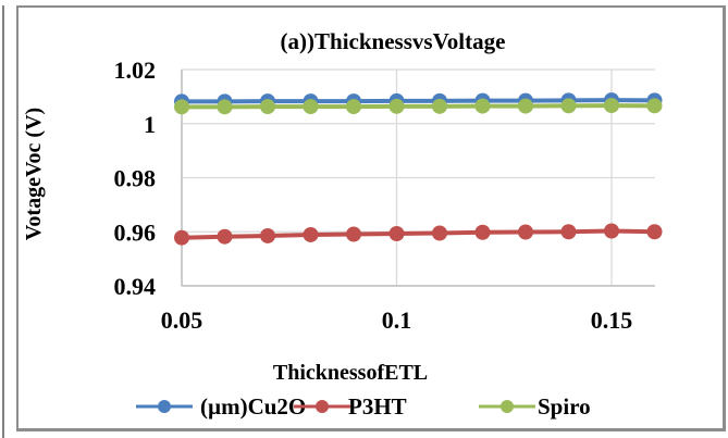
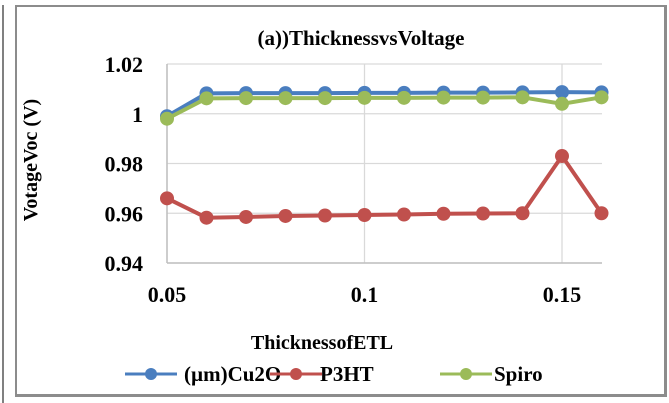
(µm)Cu2O/0.05: 1.008 -> 0.999
P3HT/0.05: 0.958 -> 0.966
Spiro/0.05: 1.006 -> 0.998
P3HT/0.15: 0.960 -> 0.983
Spiro/0.15: 1.007 -> 1.004
